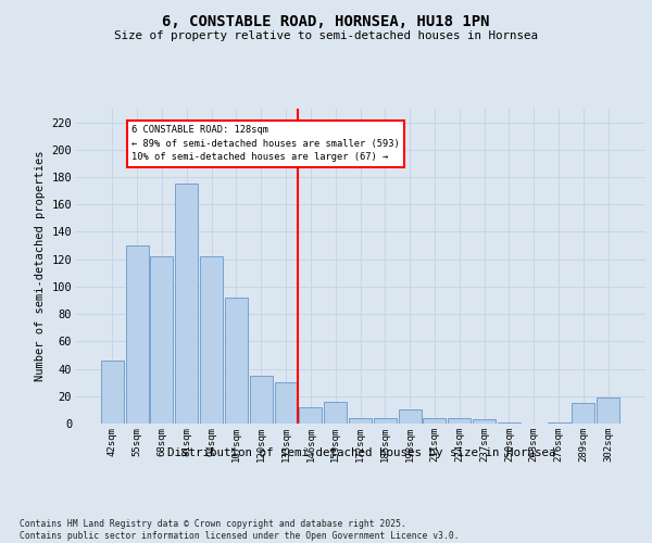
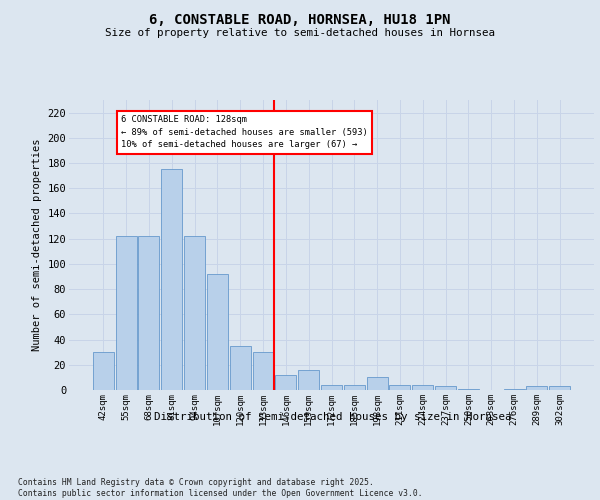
42sqm: 46 -> 30
55sqm: 130 -> 122
289sqm: 15 -> 3
302sqm: 19 -> 3
